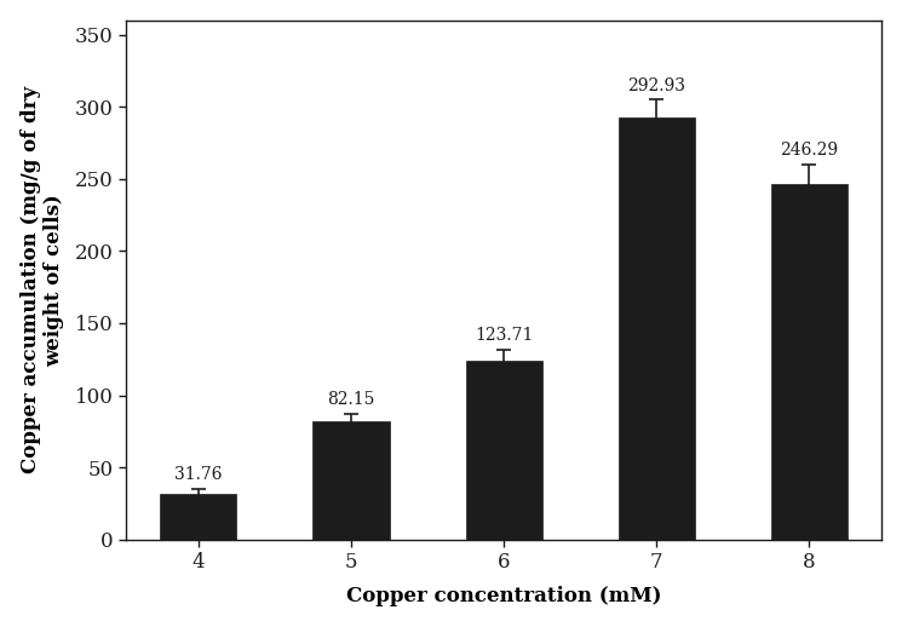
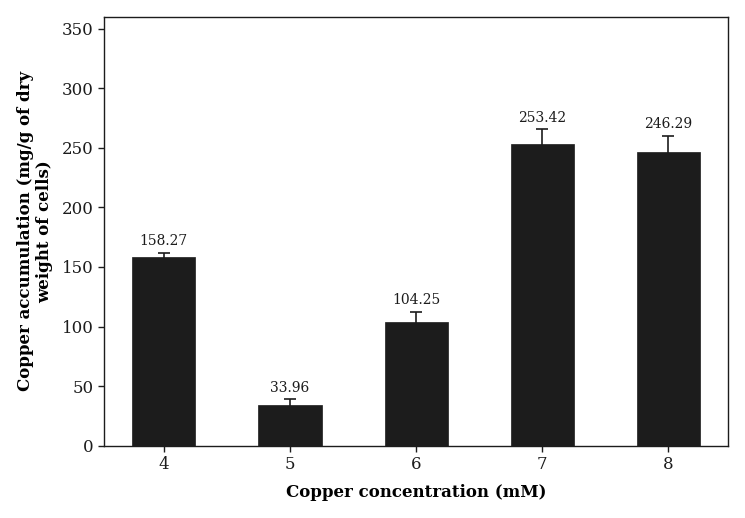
4: 31.76 -> 158.27
5: 82.15 -> 33.96
6: 123.71 -> 104.25
7: 292.93 -> 253.42
